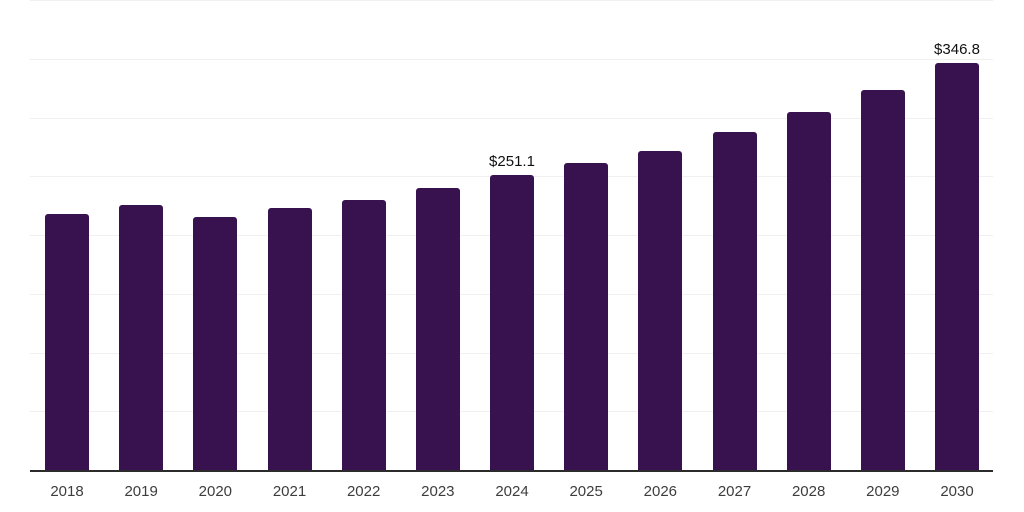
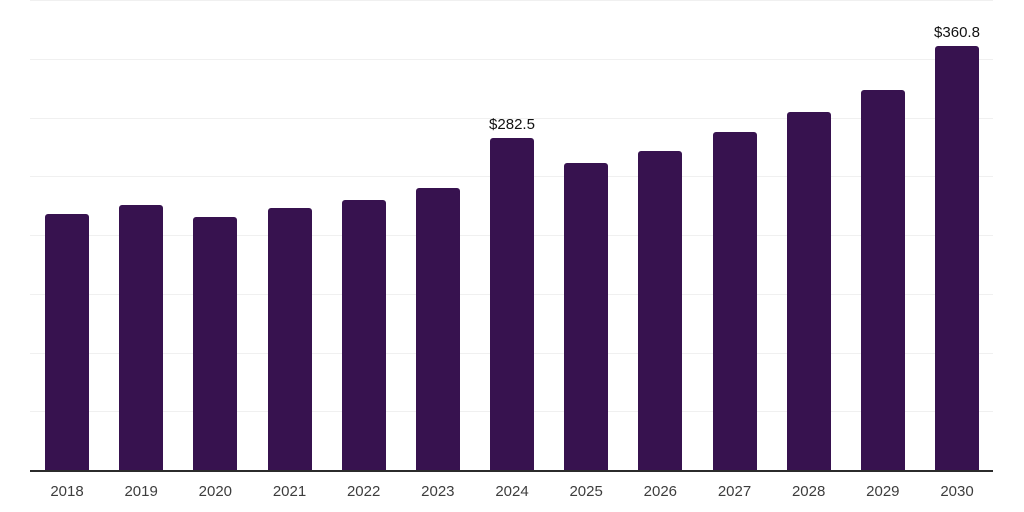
2024: $251.1 -> $282.5
2030: $346.8 -> $360.8
